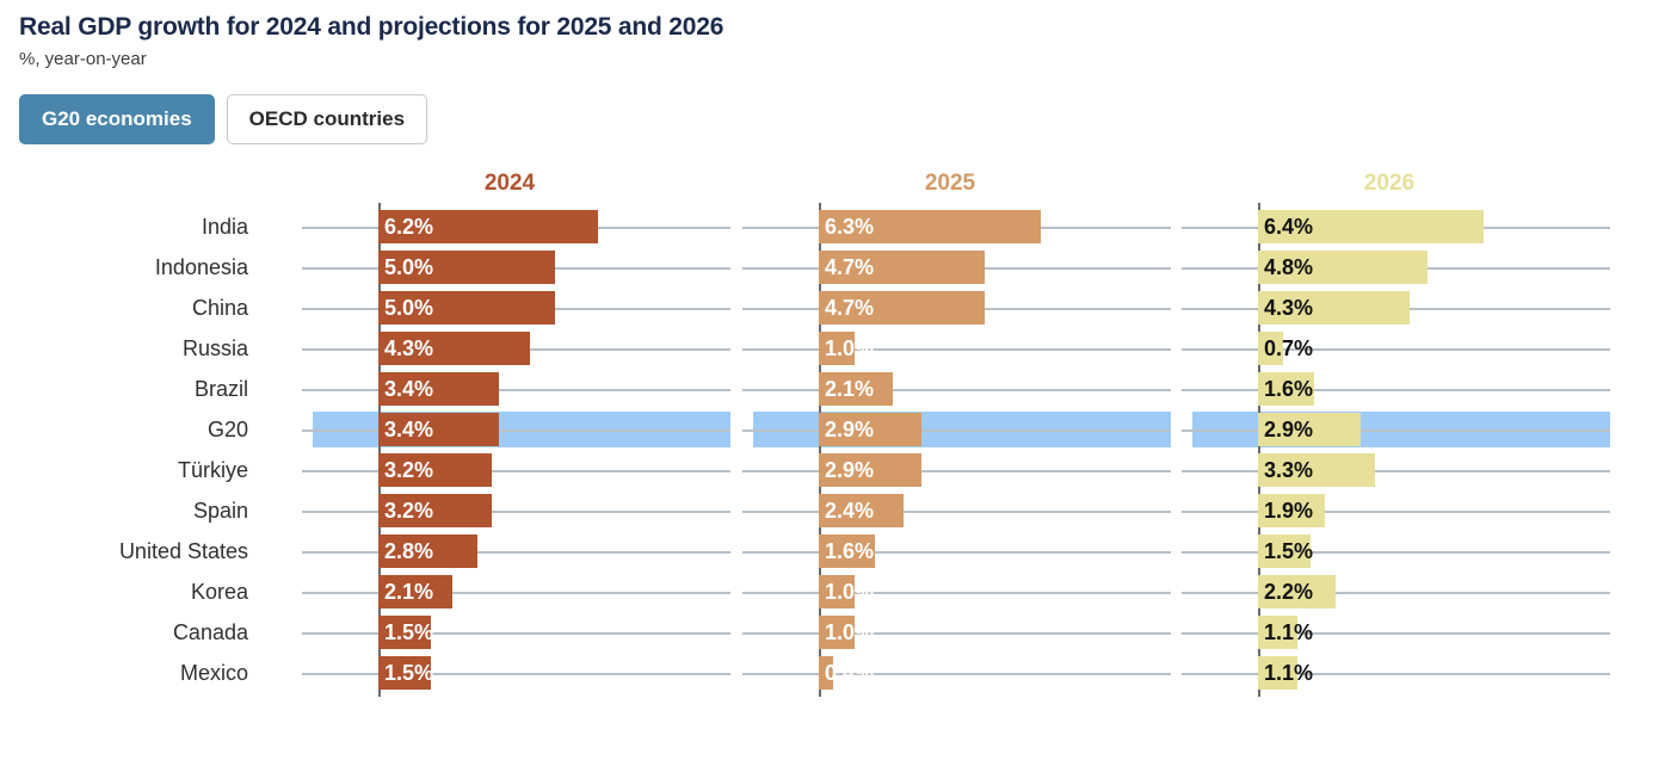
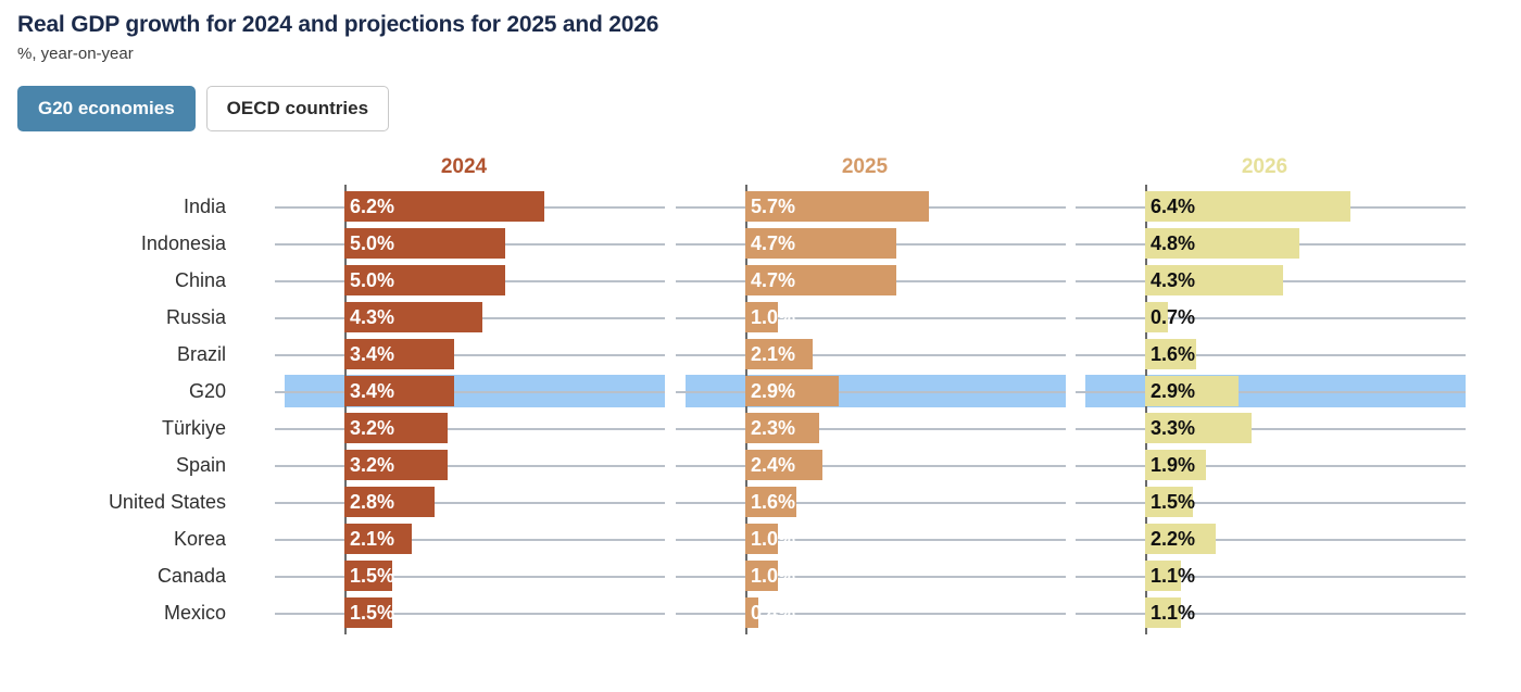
2025/India: 6.3% -> 5.7%
2025/Türkiye: 2.9% -> 2.3%
